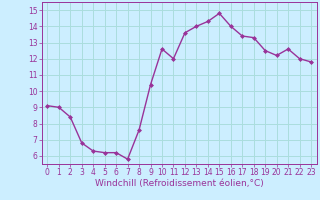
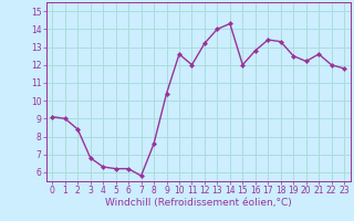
12: 13.6 -> 13.2
15: 14.8 -> 12.0
16: 14.0 -> 12.8
